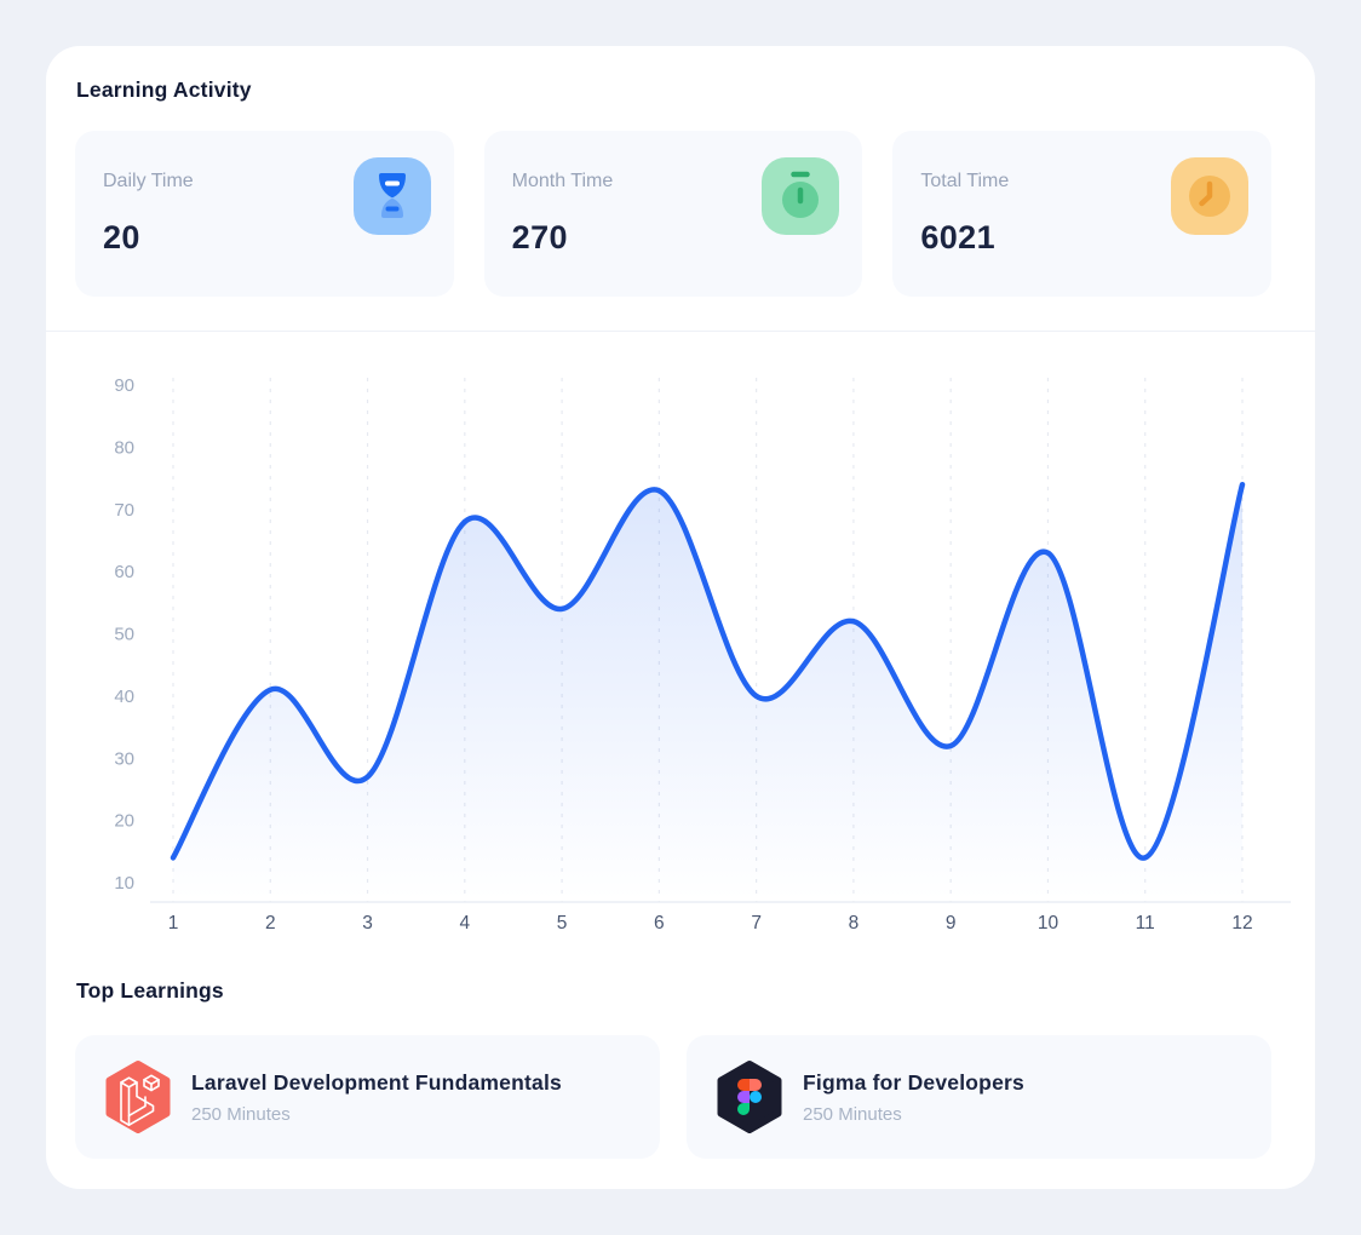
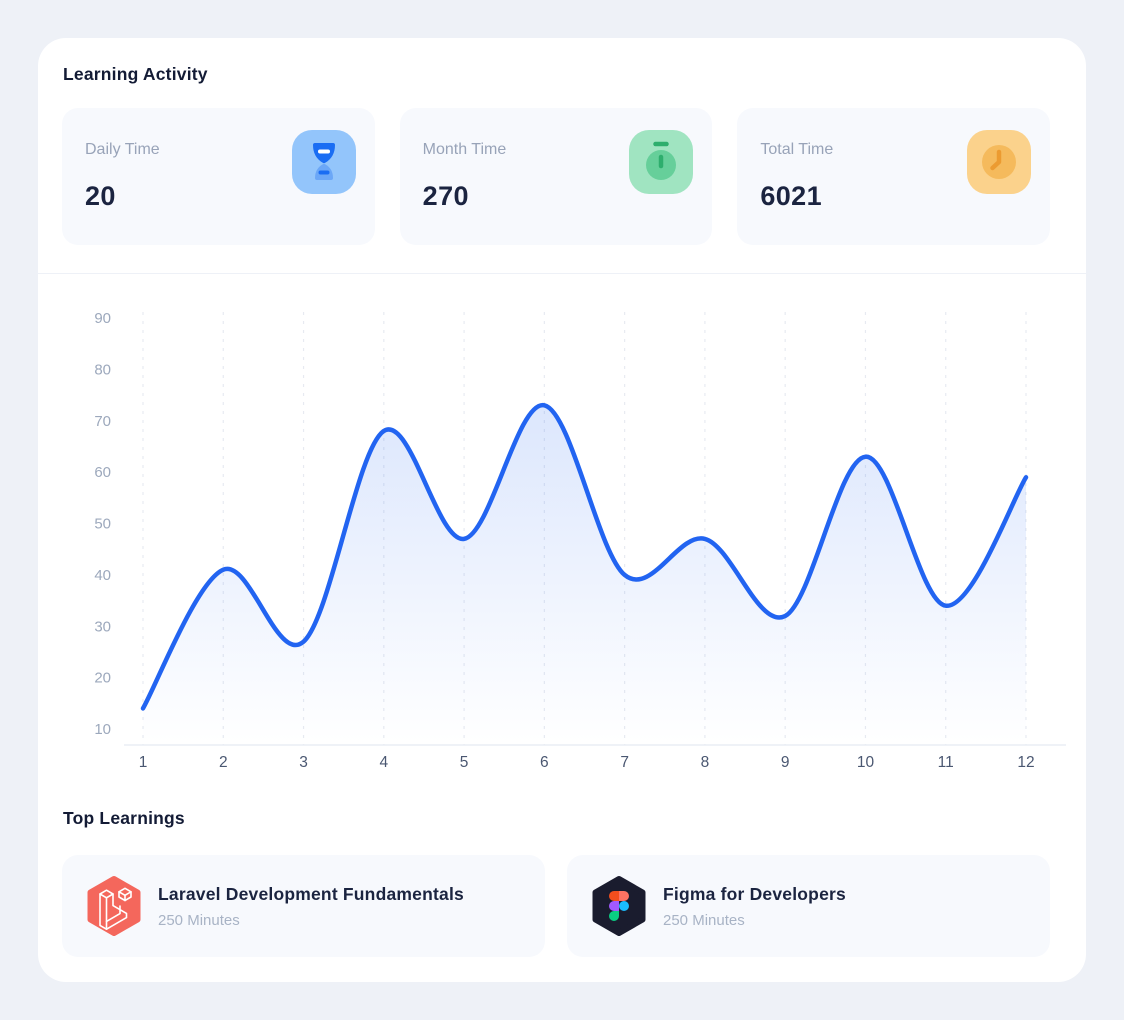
5: 54 -> 47
8: 52 -> 47
11: 14 -> 34
12: 74 -> 59
